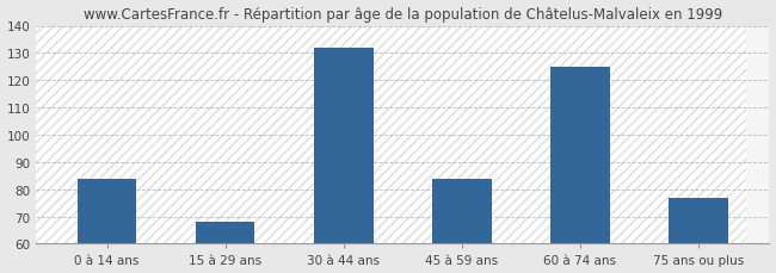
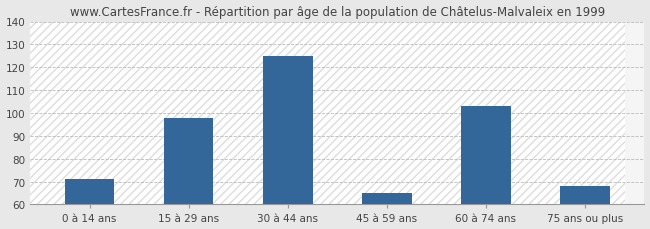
0 à 14 ans: 84 -> 71
15 à 29 ans: 68 -> 98
30 à 44 ans: 132 -> 125
45 à 59 ans: 84 -> 65
60 à 74 ans: 125 -> 103
75 ans ou plus: 77 -> 68
